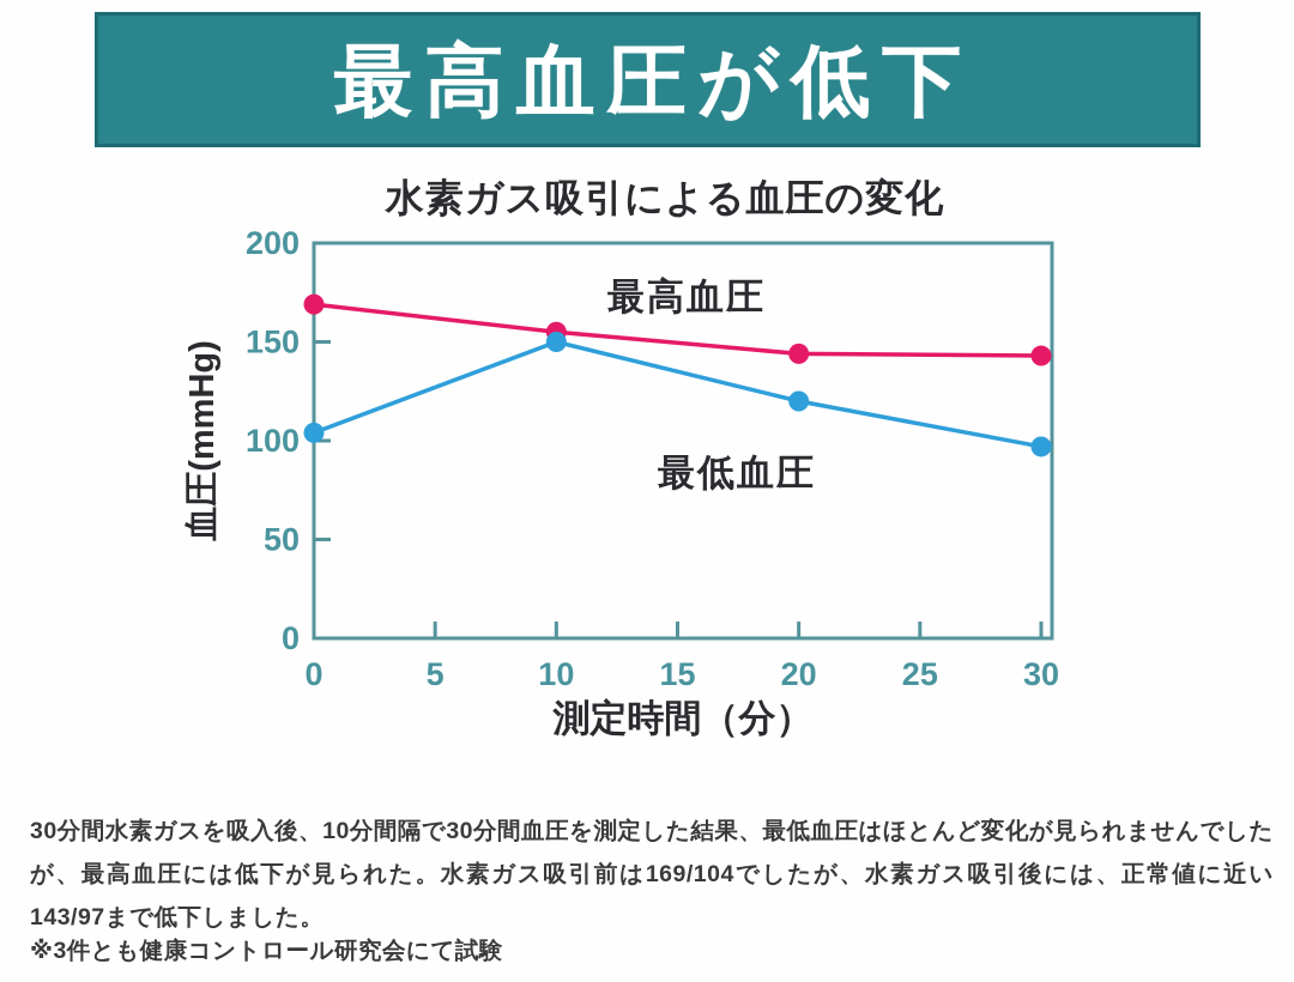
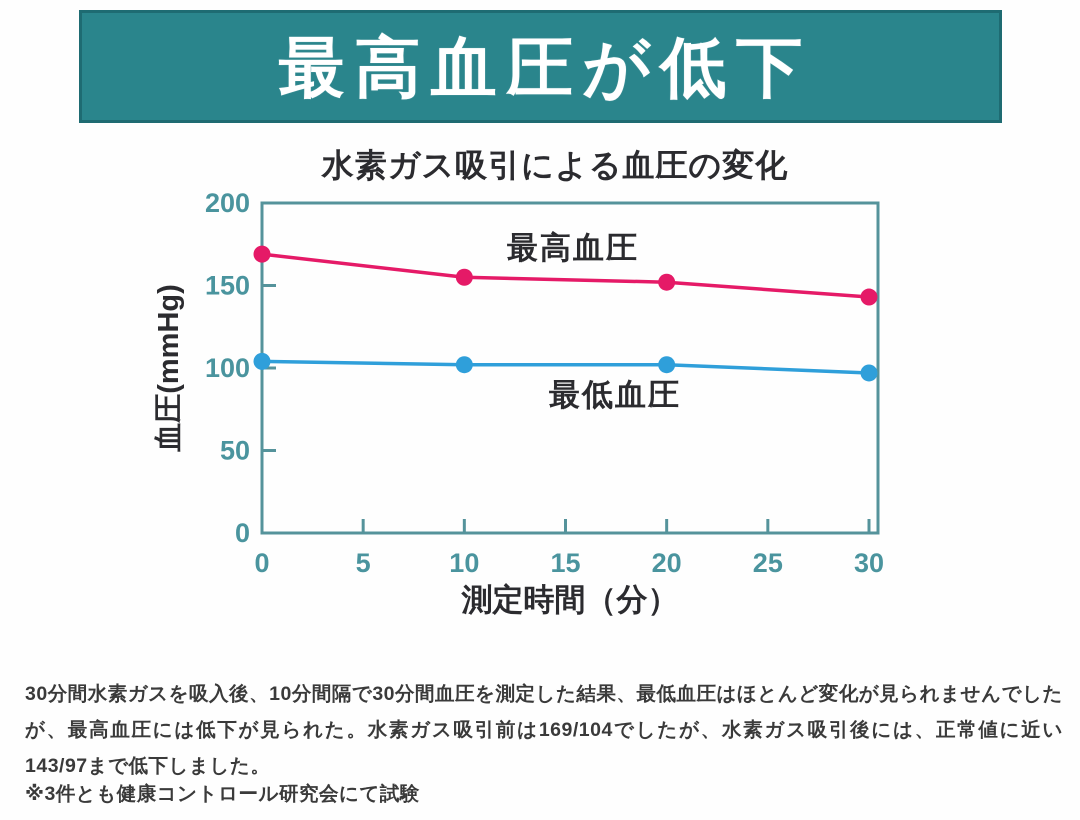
最低血圧/10: 150 -> 102
最高血圧/20: 144 -> 152
最低血圧/20: 120 -> 102
